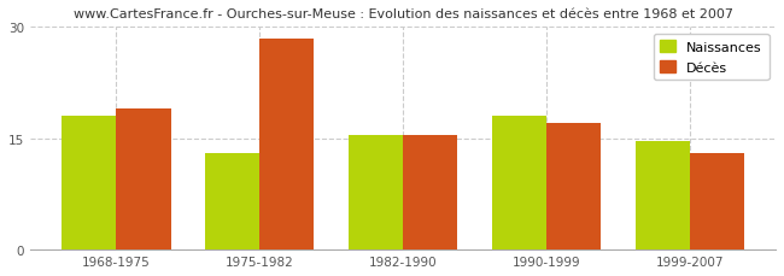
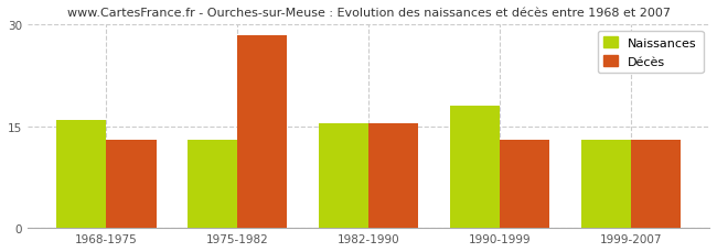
Naissances/1968-1975: 18.0 -> 16.0
Décès/1968-1975: 19.0 -> 13.0
Décès/1990-1999: 17.0 -> 13.0
Naissances/1999-2007: 14.7 -> 13.0
